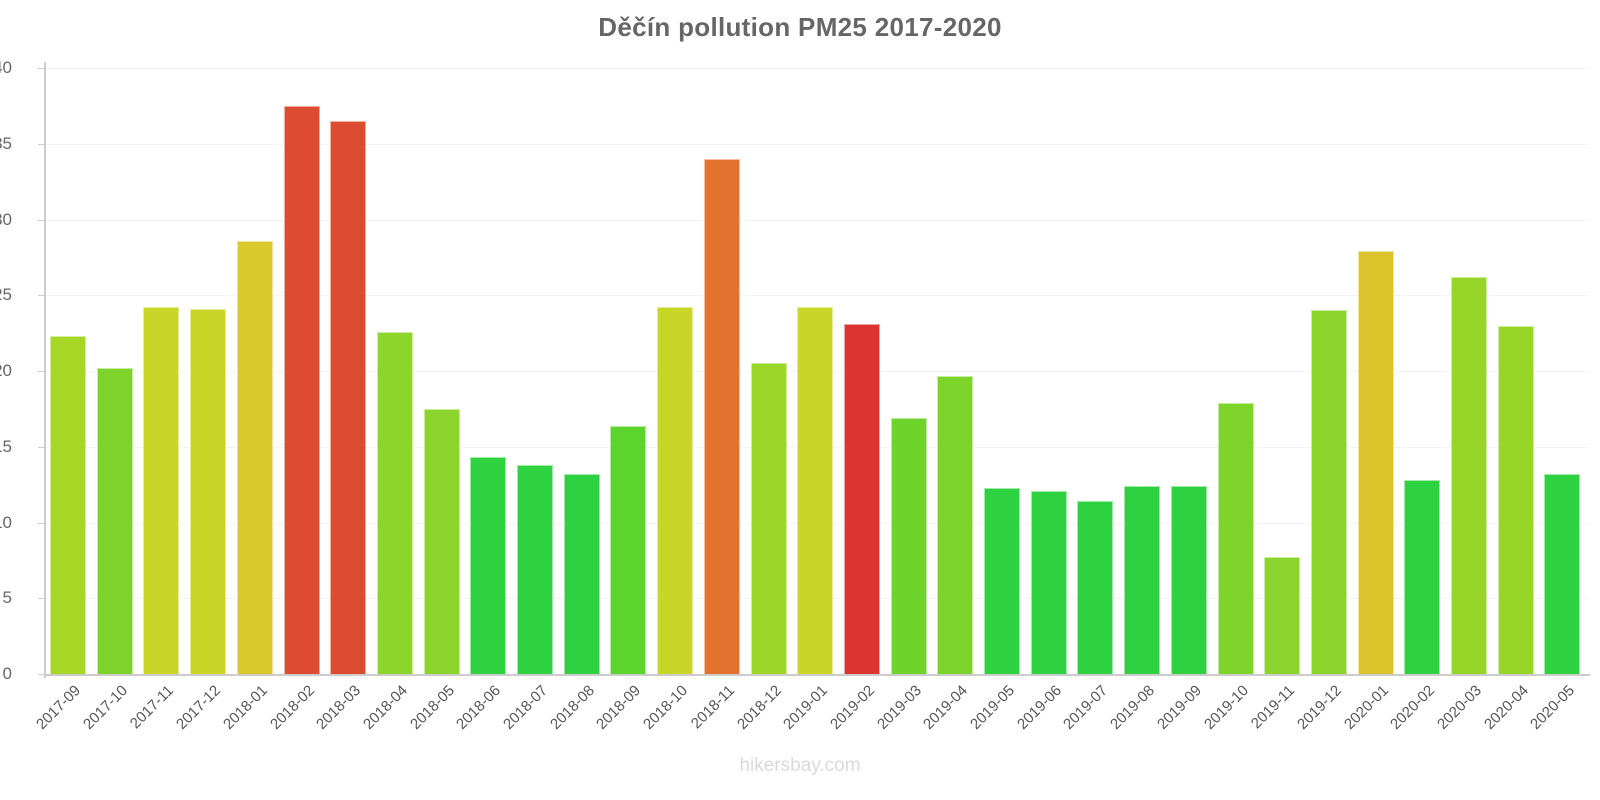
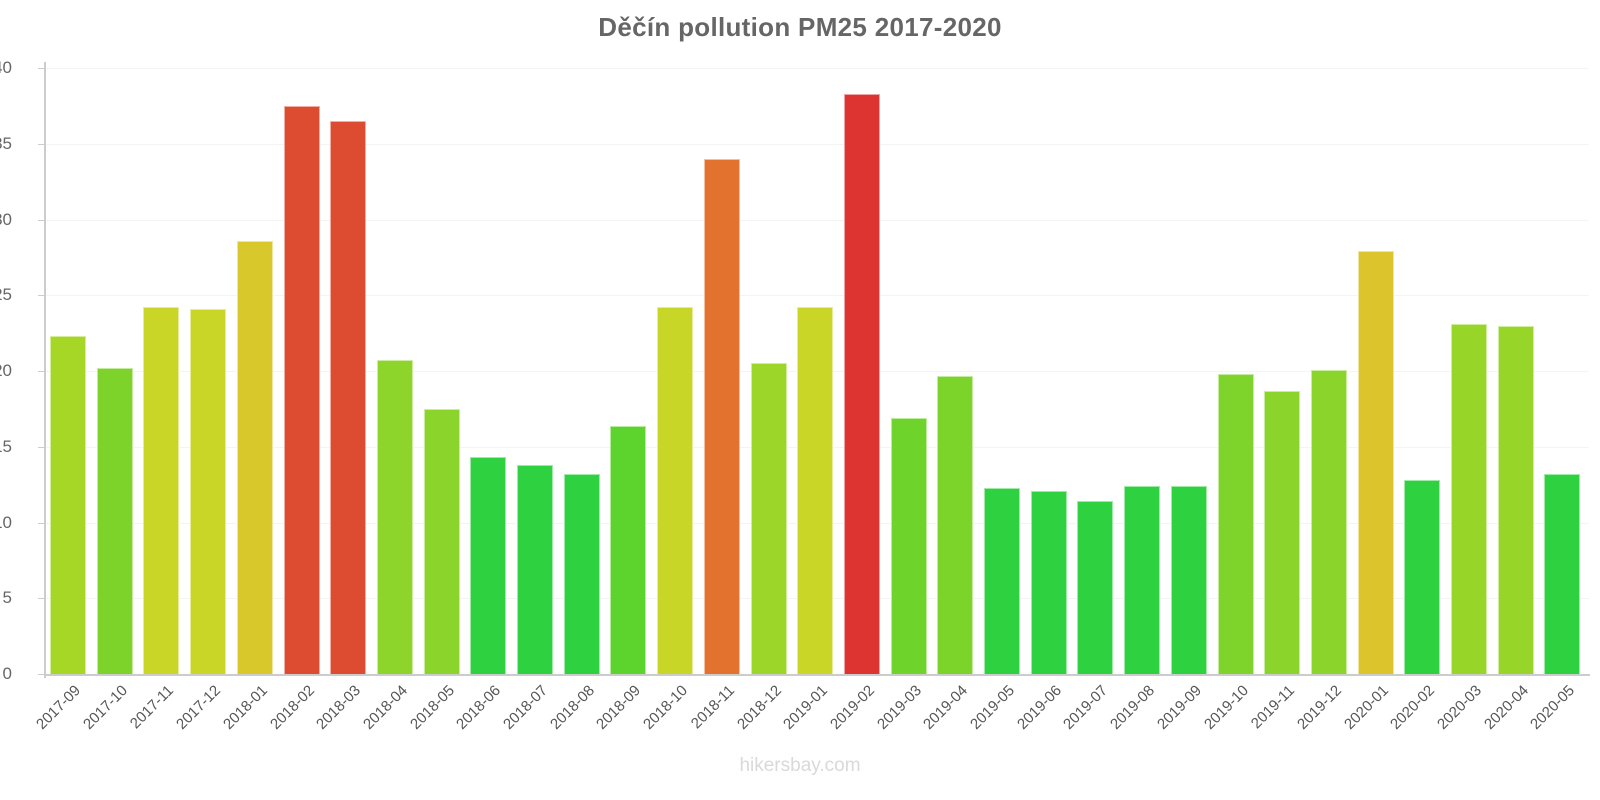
2018-04: 22.6 -> 20.7
2019-02: 23.1 -> 38.3
2019-10: 17.9 -> 19.8
2019-11: 7.7 -> 18.7
2019-12: 24.0 -> 20.1
2020-03: 26.2 -> 23.1
